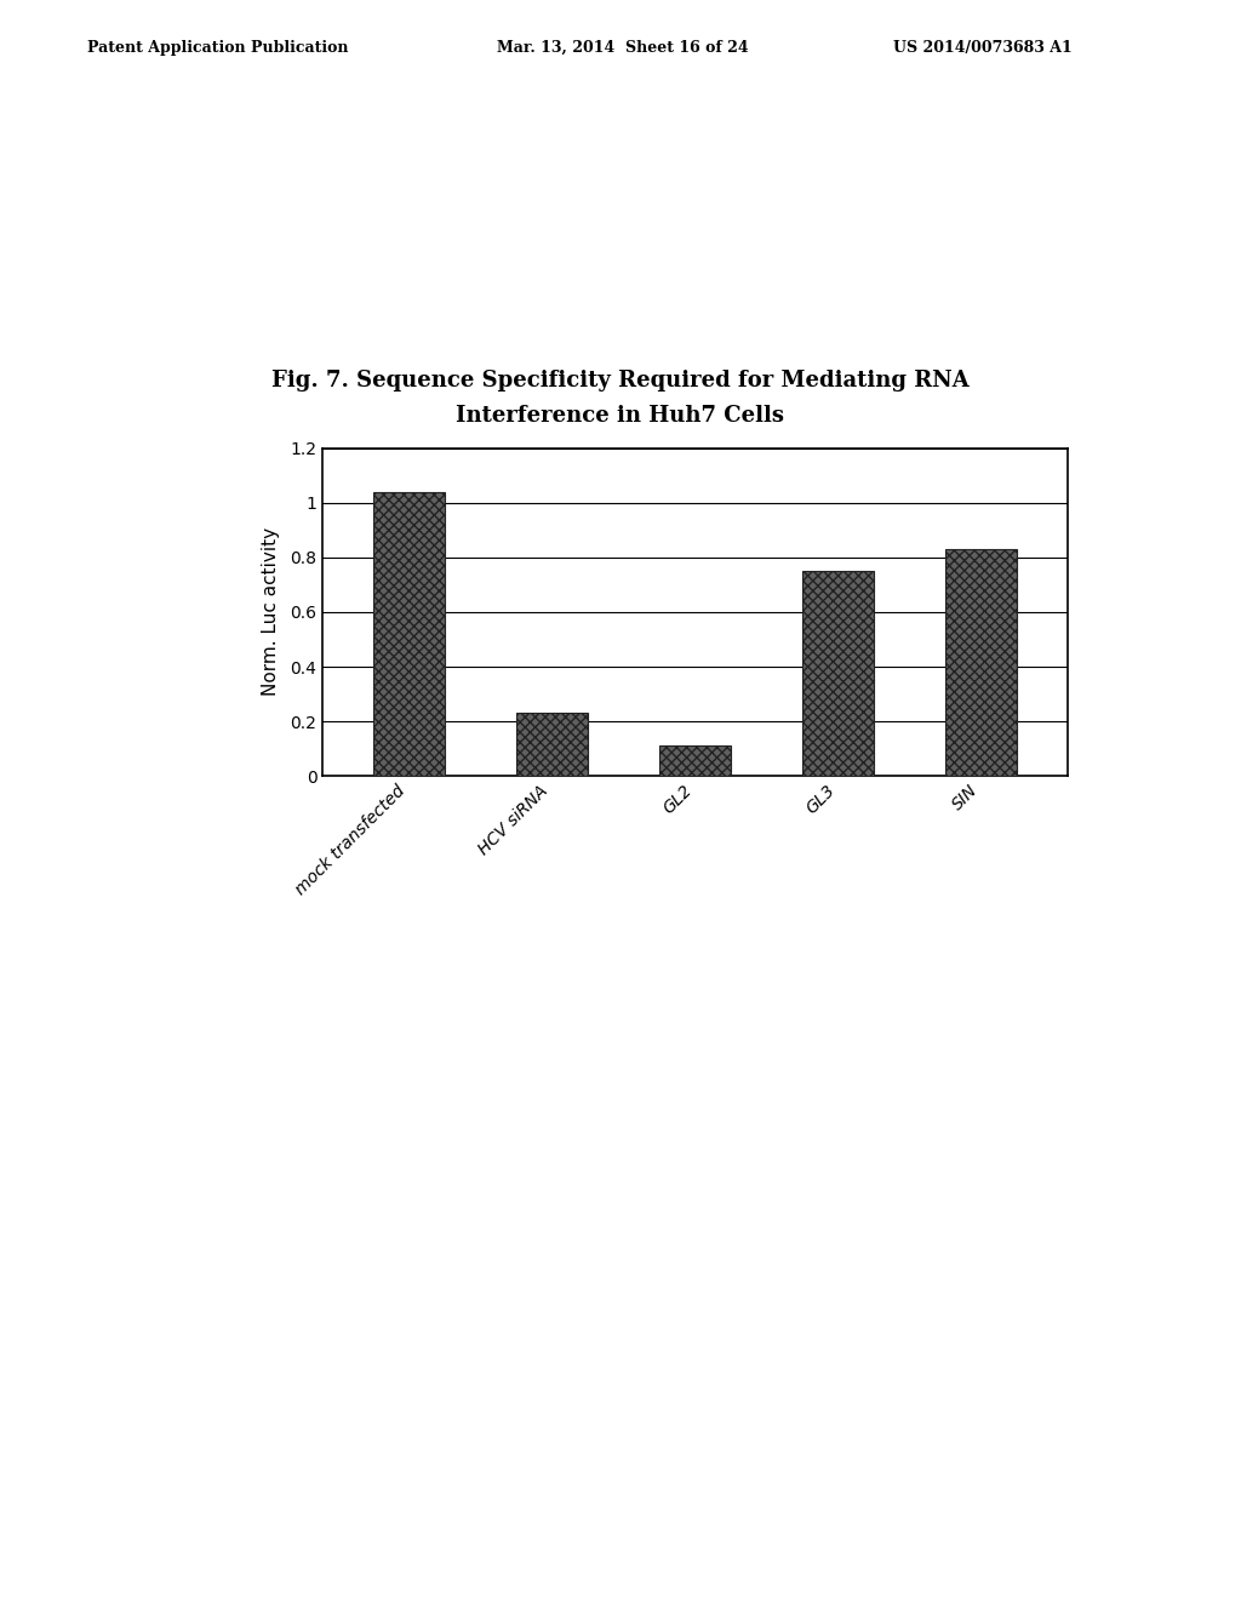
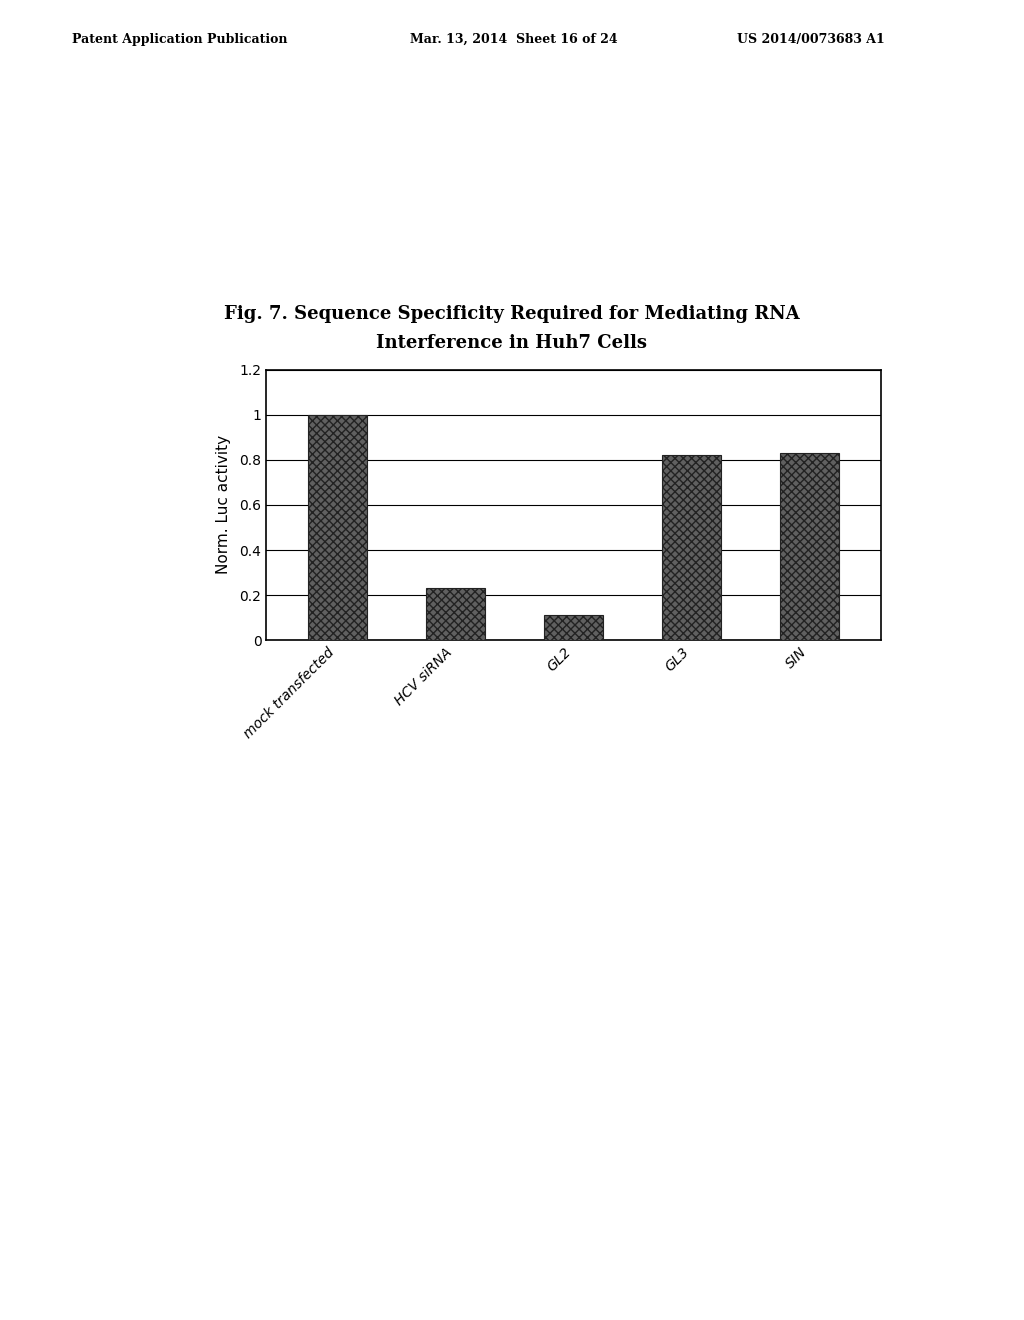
mock transfected: 1.04 -> 1.00
GL3: 0.75 -> 0.82
